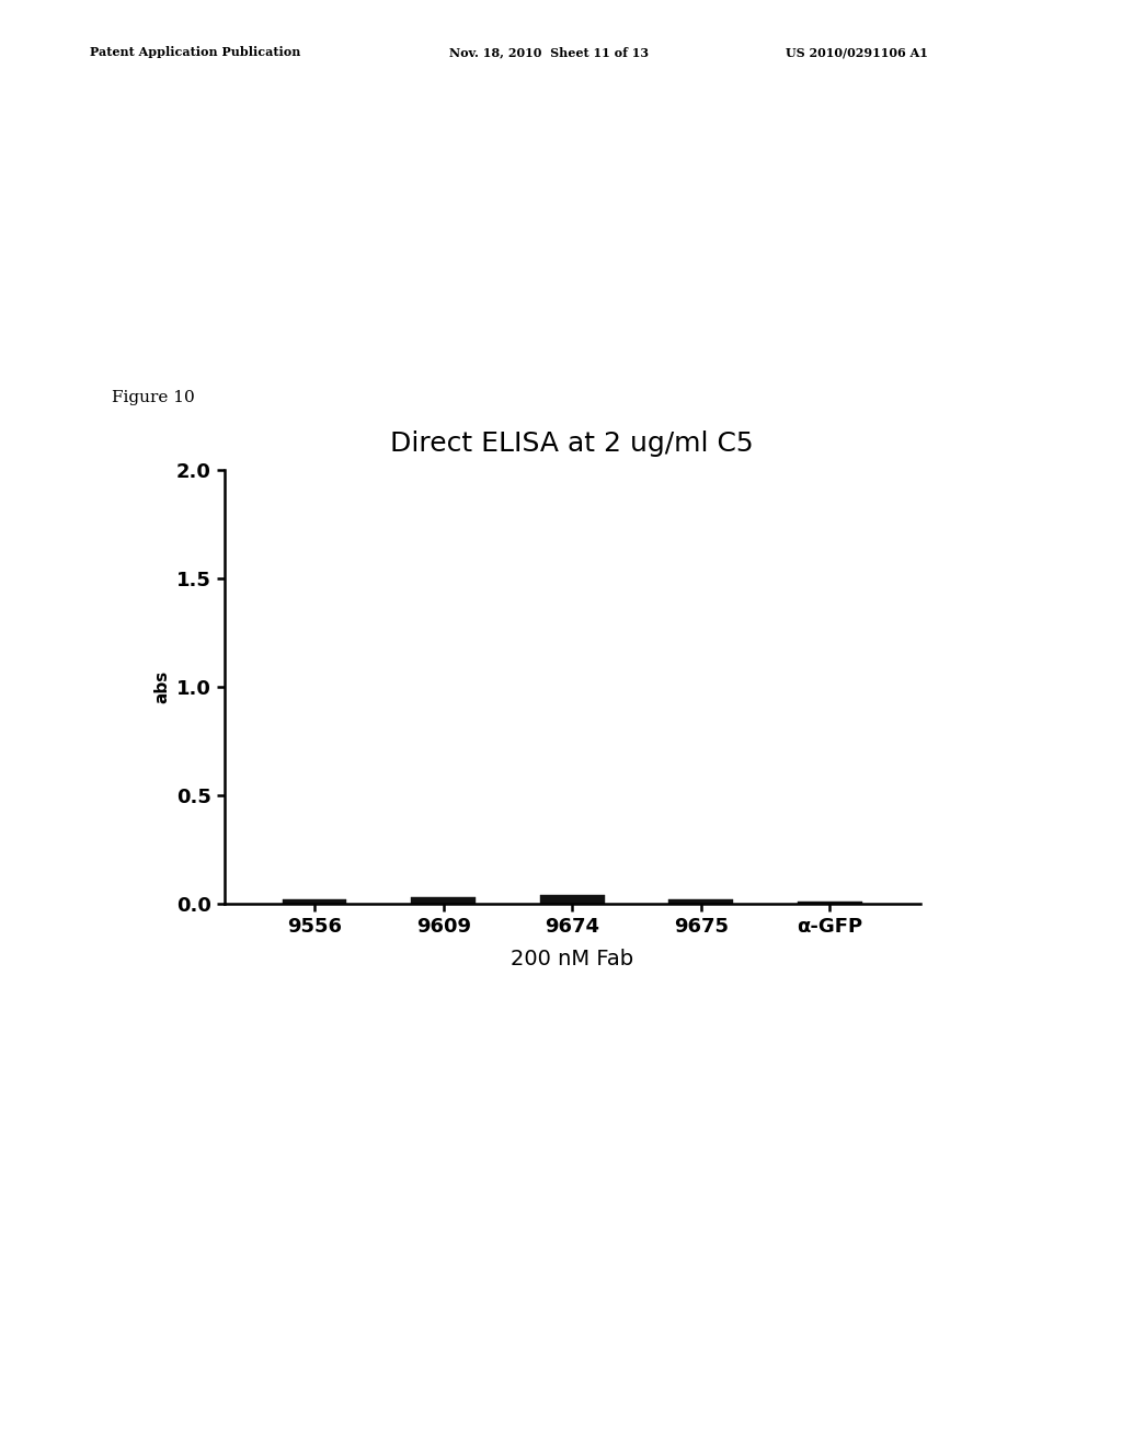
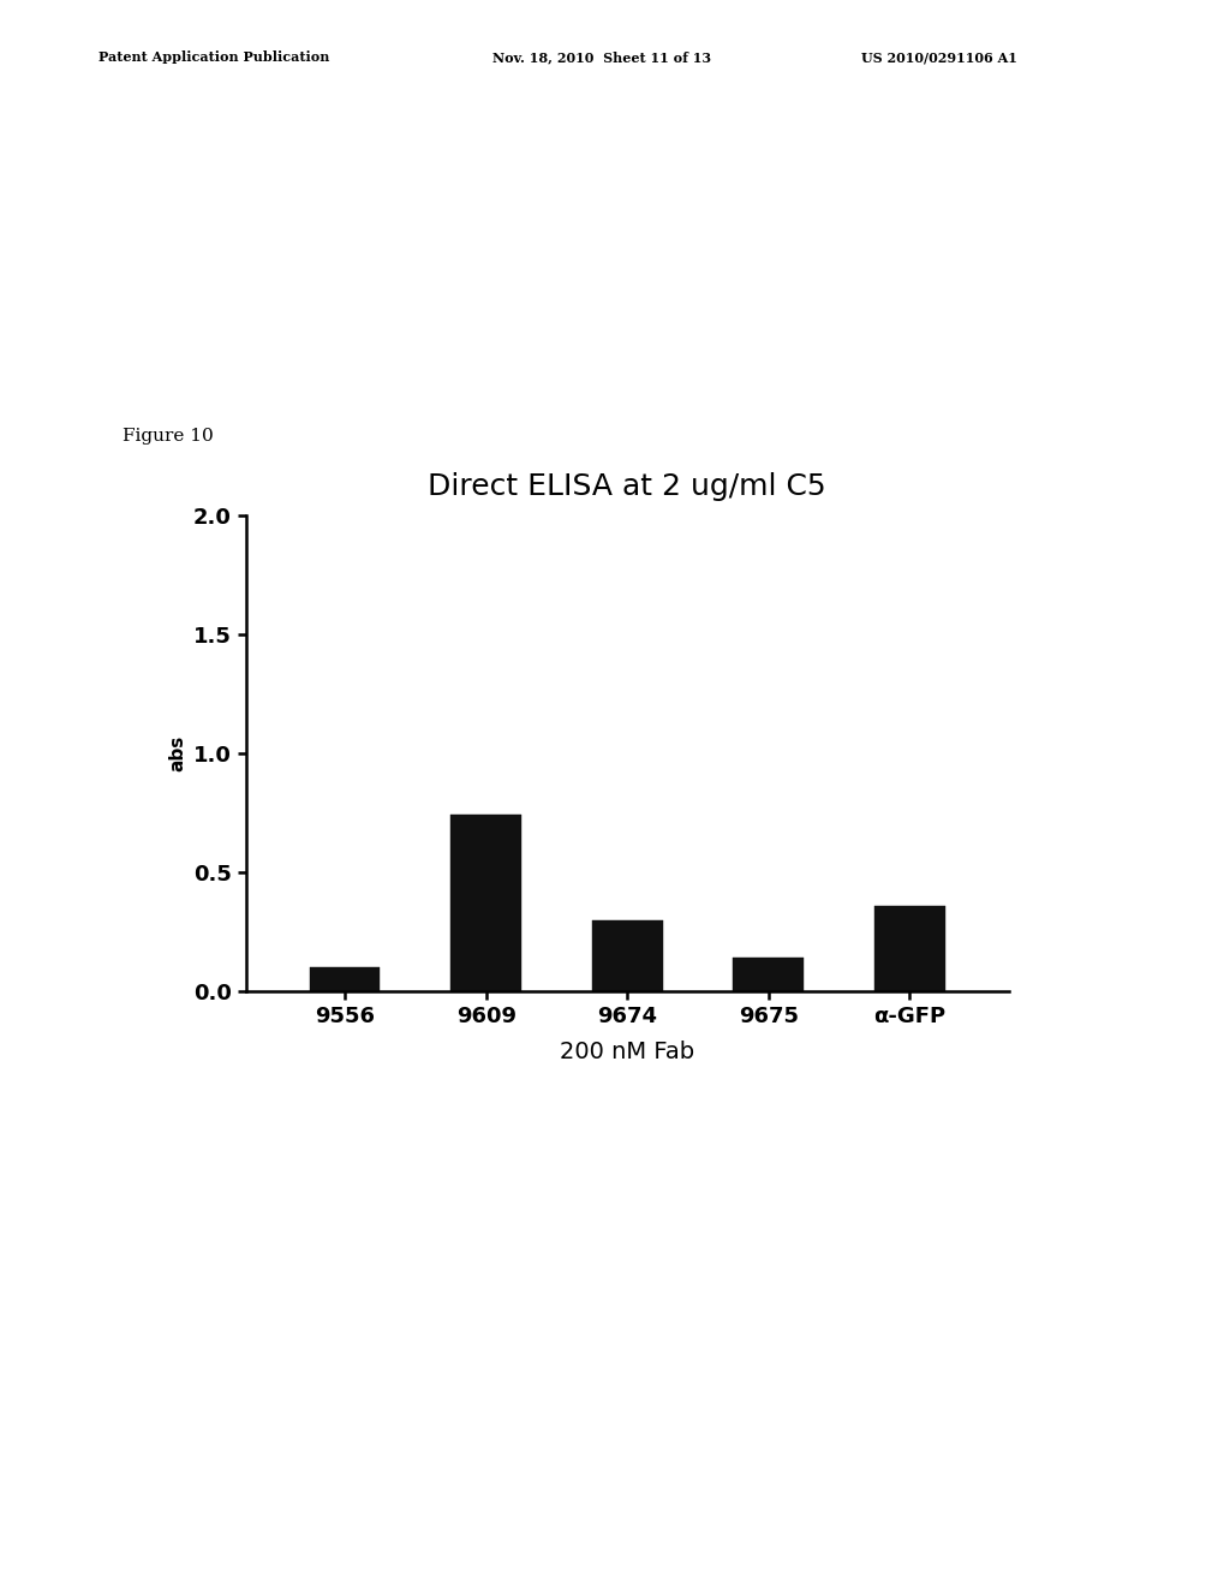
9556: 0.02 -> 0.10
9609: 0.03 -> 0.74
9674: 0.04 -> 0.30
9675: 0.02 -> 0.14
α-GFP: 0.01 -> 0.36
